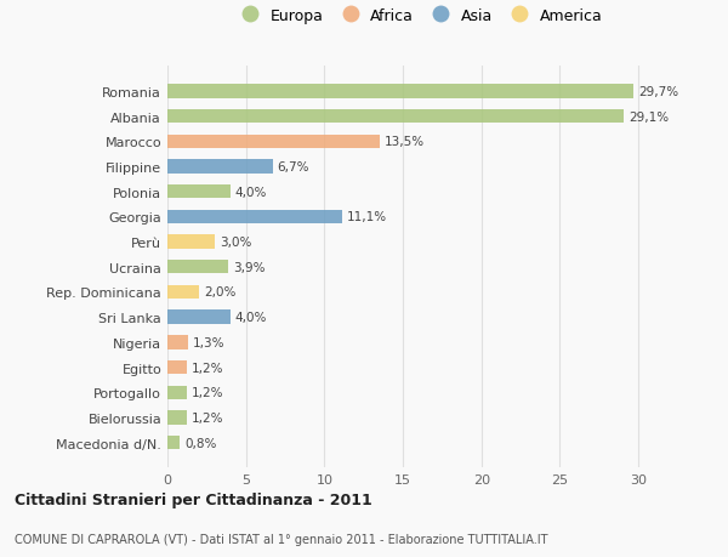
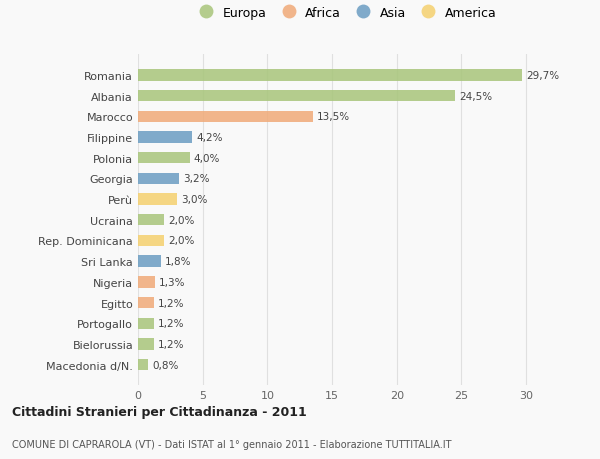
Albania: 29,1% -> 24,5%
Filippine: 6,7% -> 4,2%
Georgia: 11,1% -> 3,2%
Ucraina: 3,9% -> 2,0%
Sri Lanka: 4,0% -> 1,8%
